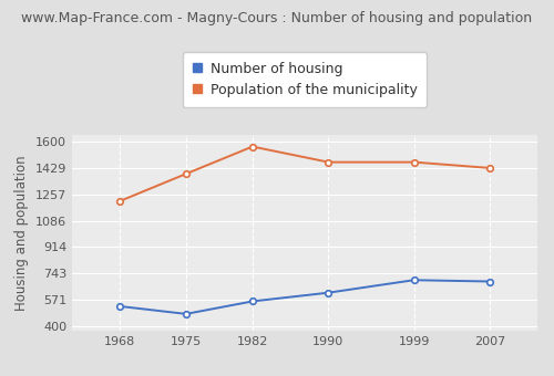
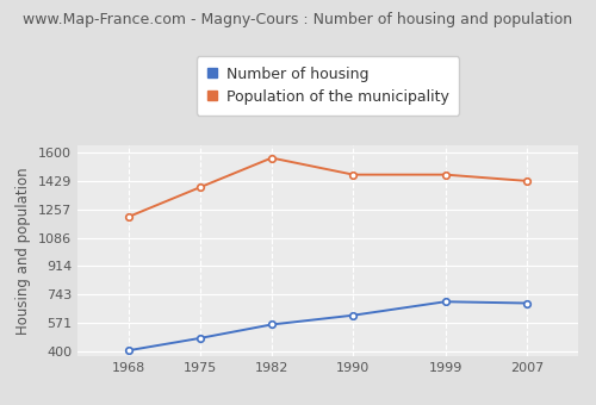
Number of housing/1968: 530 -> 410
